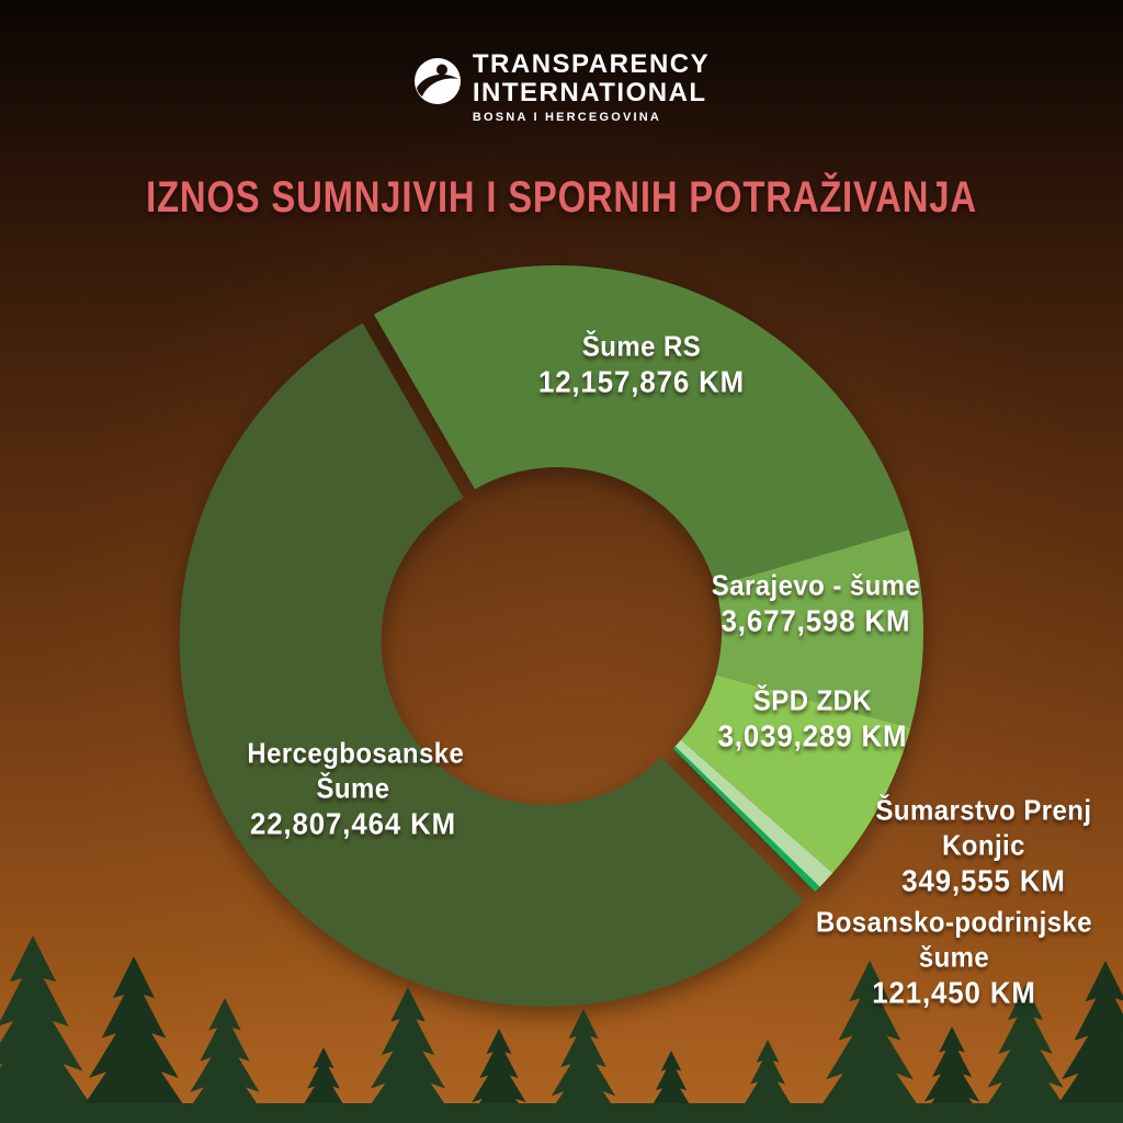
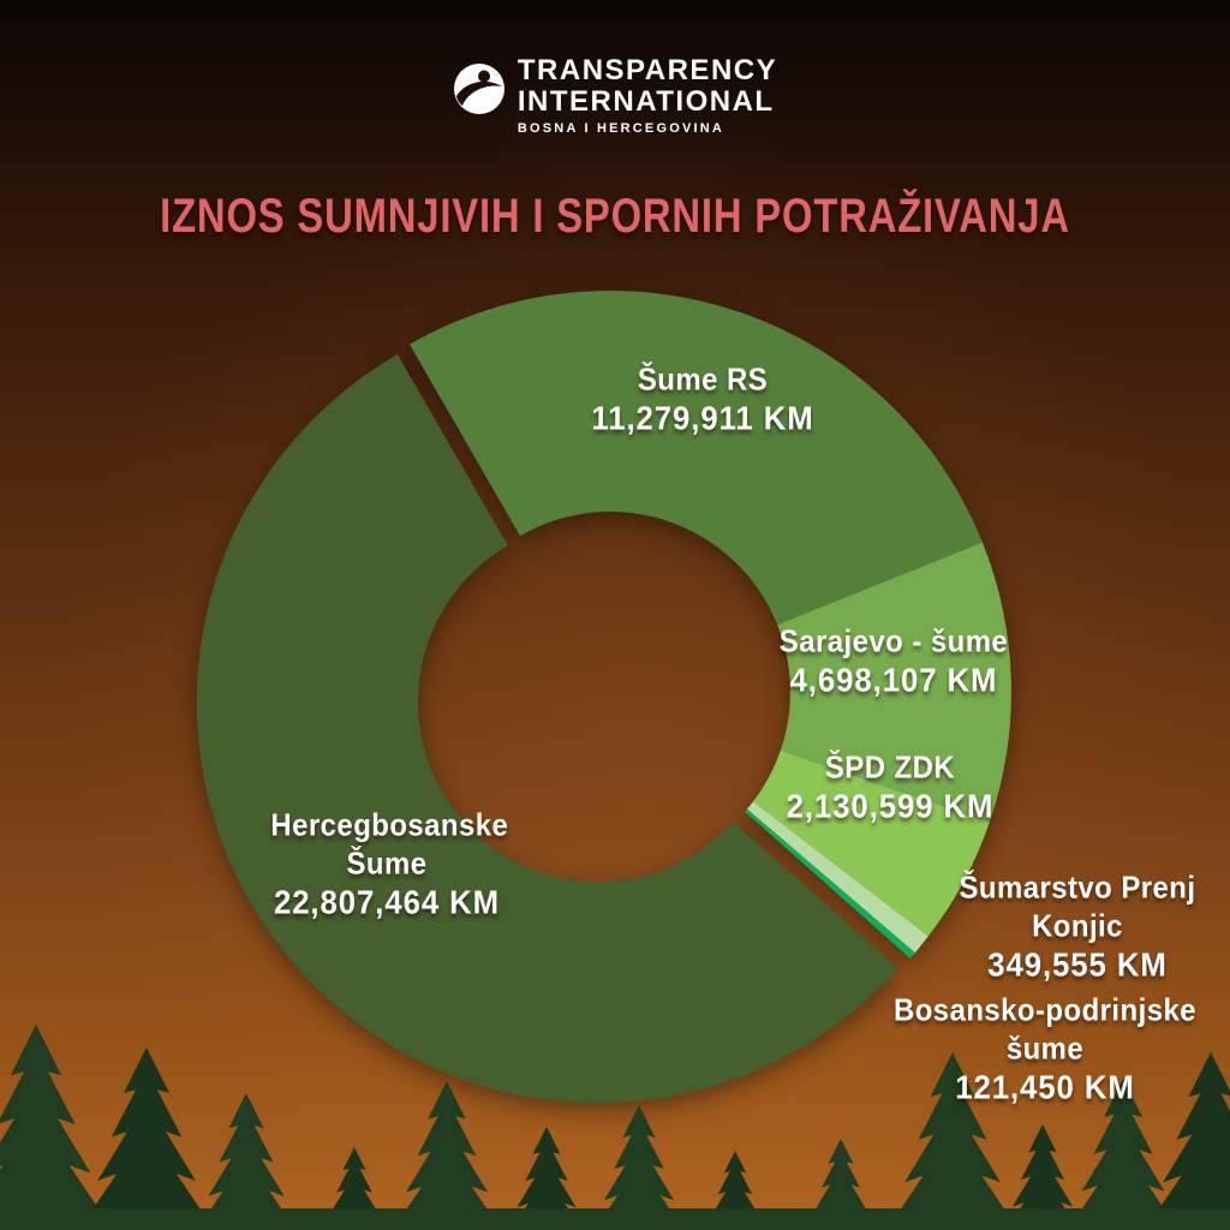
Šume RS: 12,157,876 -> 11,279,911
Sarajevo - šume: 3,677,598 -> 4,698,107
ŠPD ZDK: 3,039,289 -> 2,130,599
